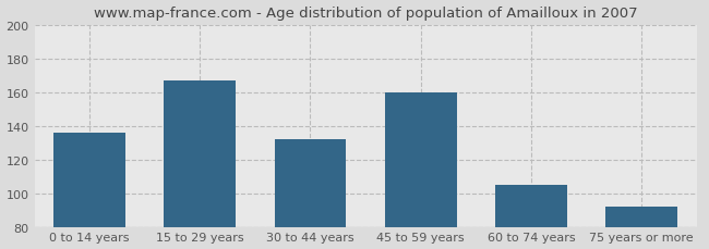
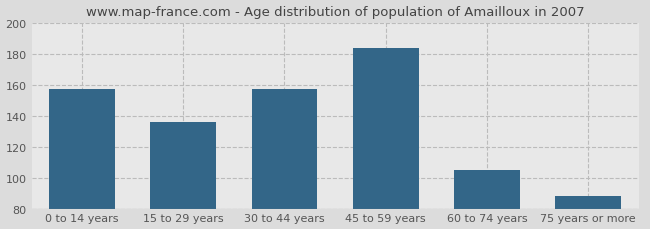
0 to 14 years: 136 -> 157
15 to 29 years: 167 -> 136
30 to 44 years: 132 -> 157
45 to 59 years: 160 -> 184
75 years or more: 92 -> 88
